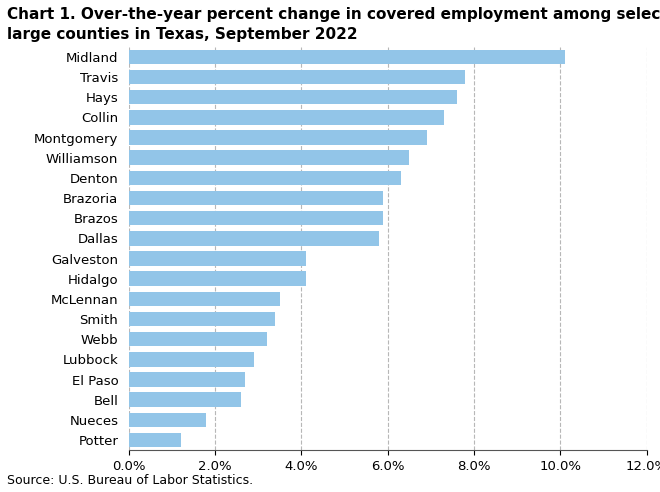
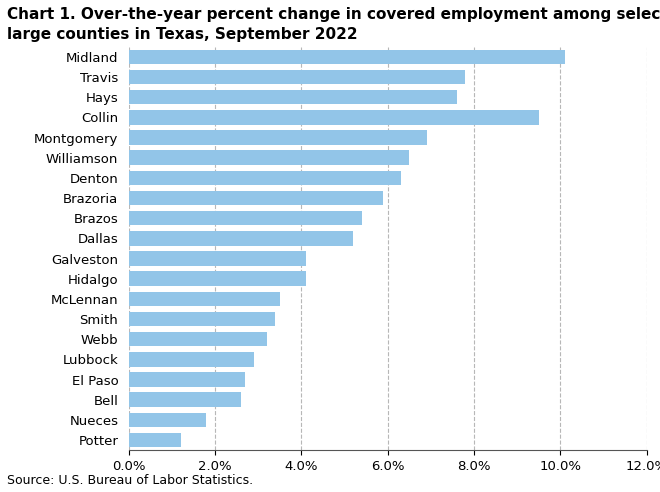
Collin: 7.3% -> 9.5%
Brazos: 5.9% -> 5.4%
Dallas: 5.8% -> 5.2%
